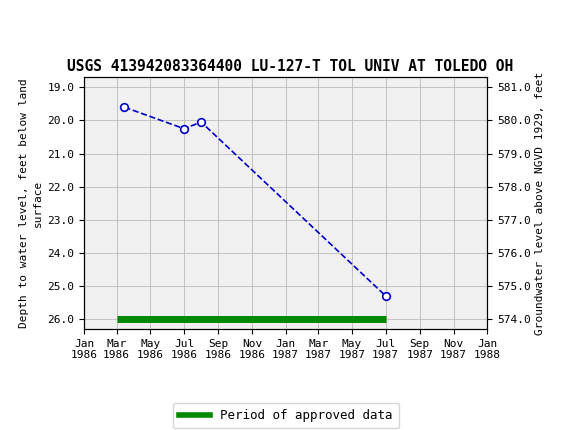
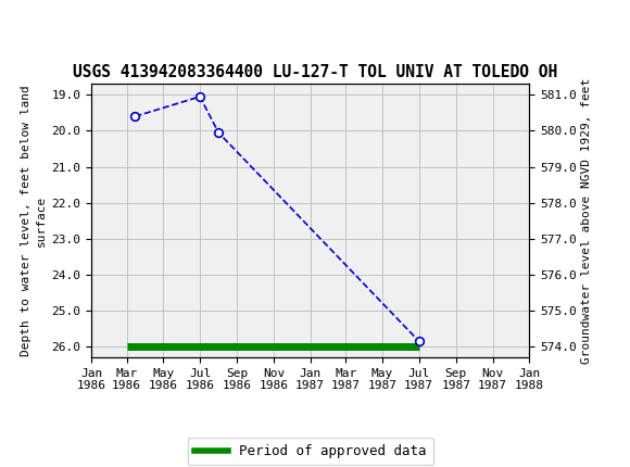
Jul 1986: 20.25 -> 19.05
Jul 1987: 25.30 -> 25.85
